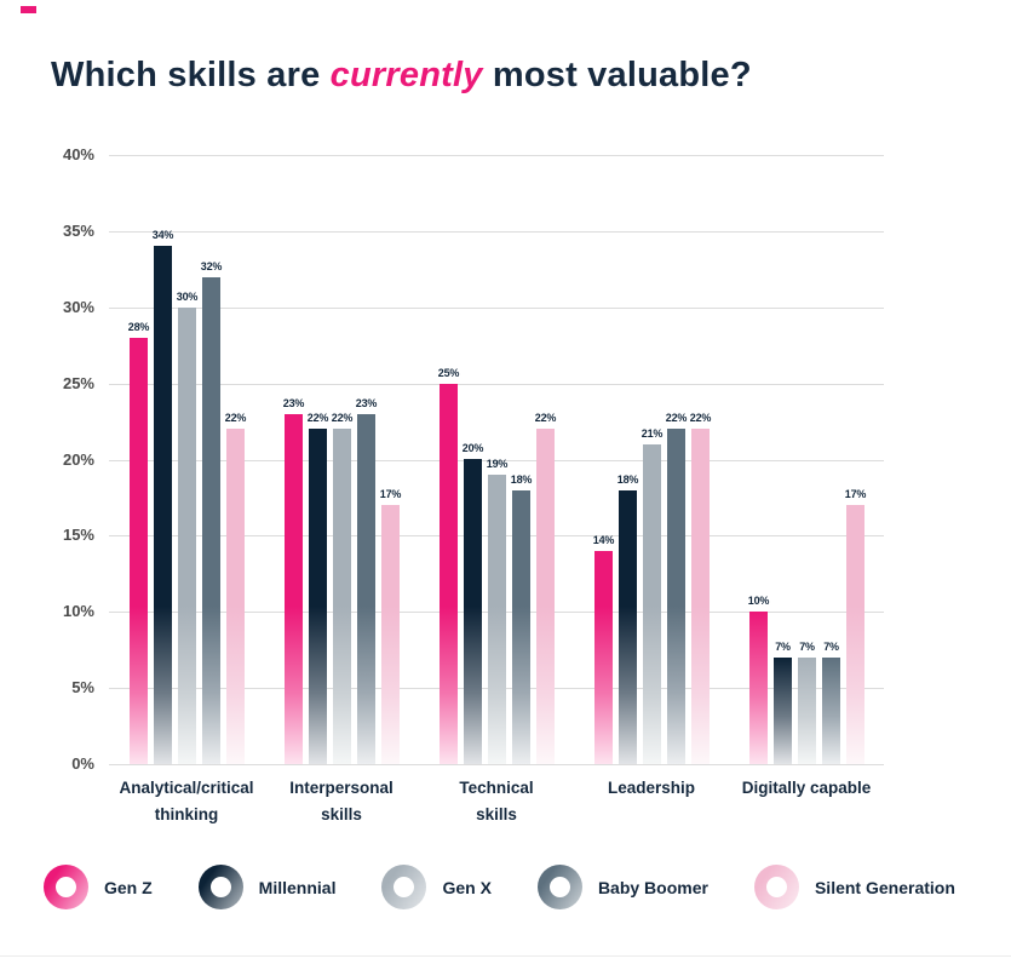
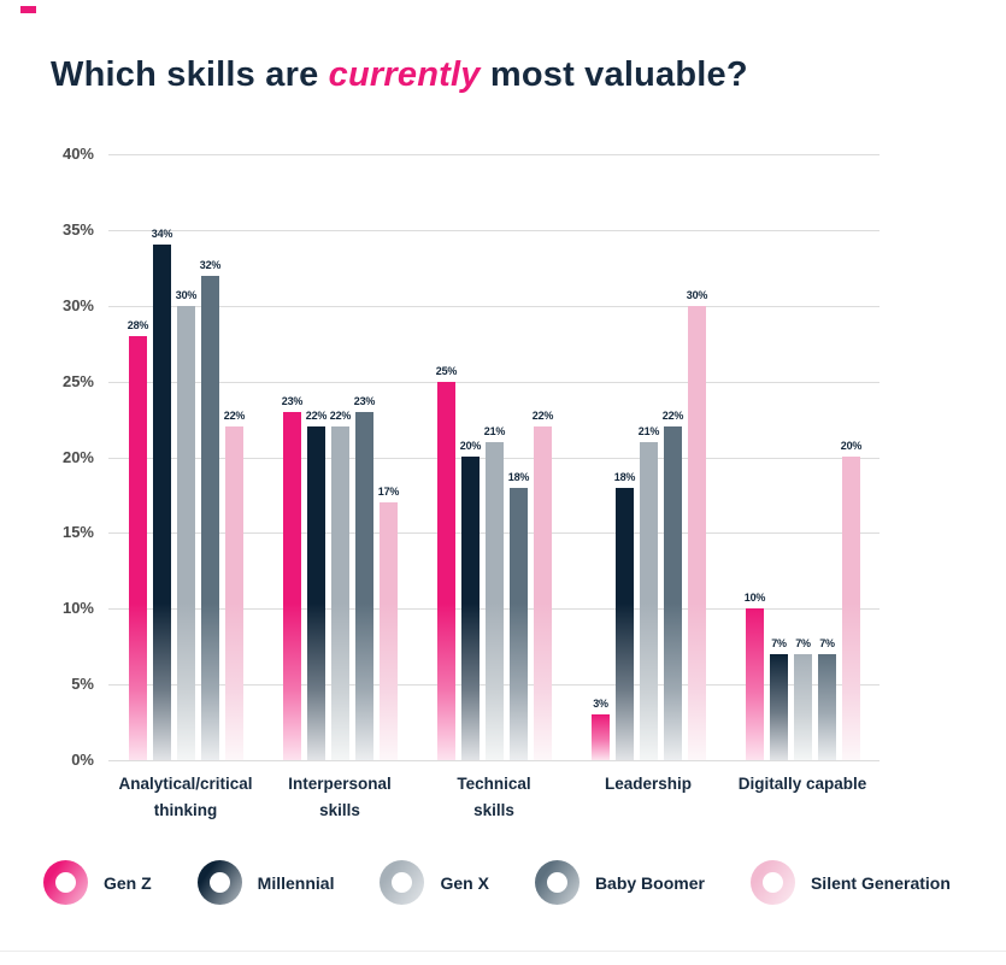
Gen X/Technical skills: 19% -> 21%
Gen Z/Leadership: 14% -> 3%
Silent Generation/Leadership: 22% -> 30%
Silent Generation/Digitally capable: 17% -> 20%
